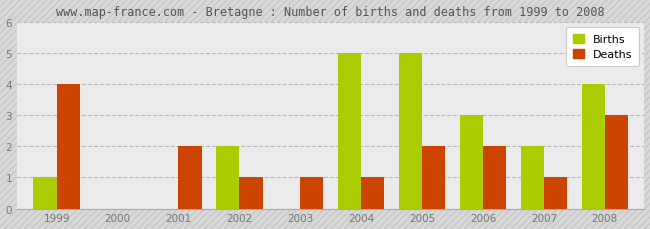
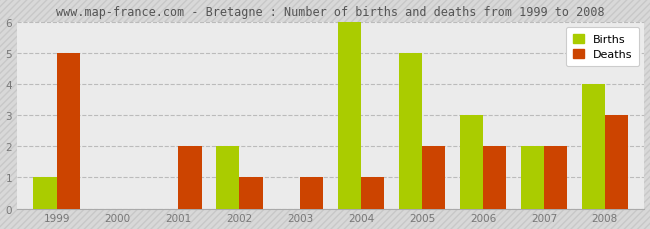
Deaths/1999: 4 -> 5
Births/2004: 5 -> 6
Deaths/2007: 1 -> 2
